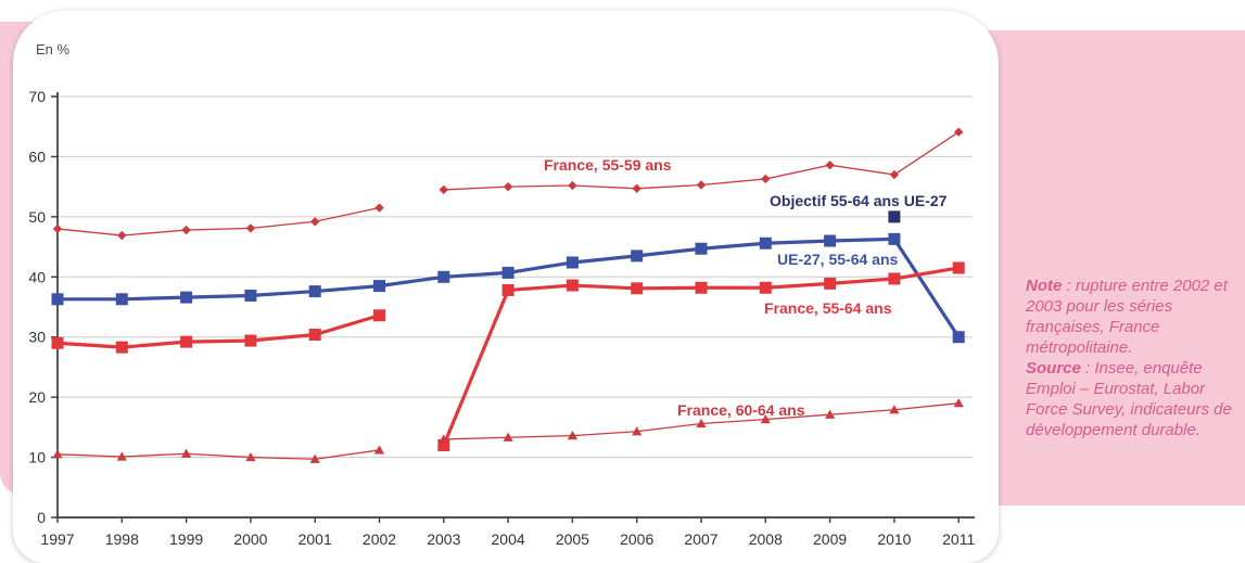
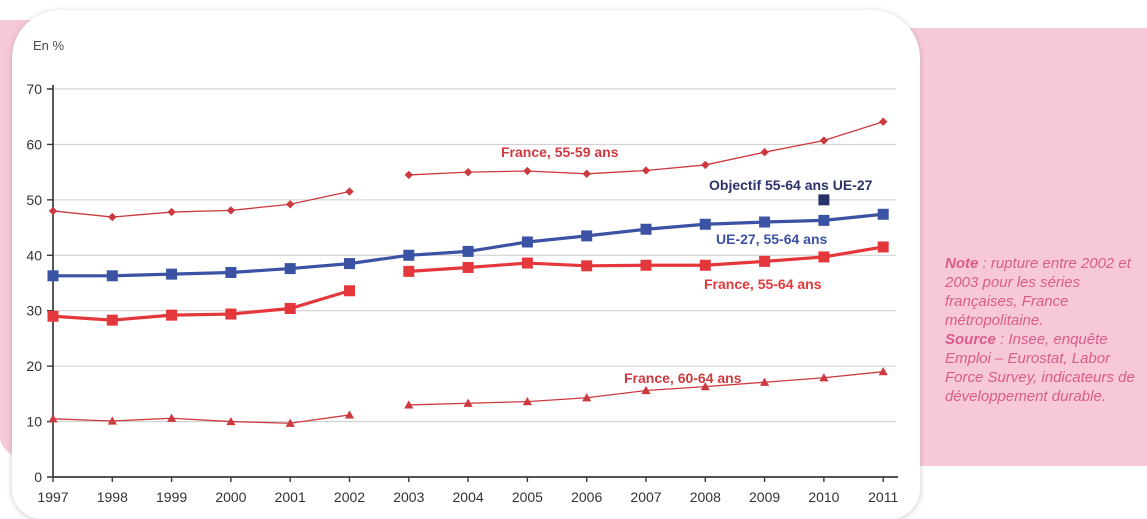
France, 55-64 ans/2003: 12 -> 37
France, 55-59 ans/2010: 57 -> 61
UE-27, 55-64 ans/2011: 30 -> 47
